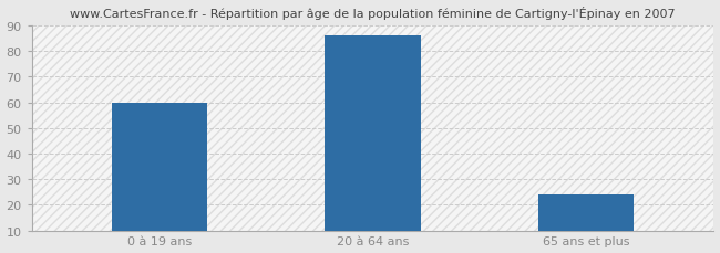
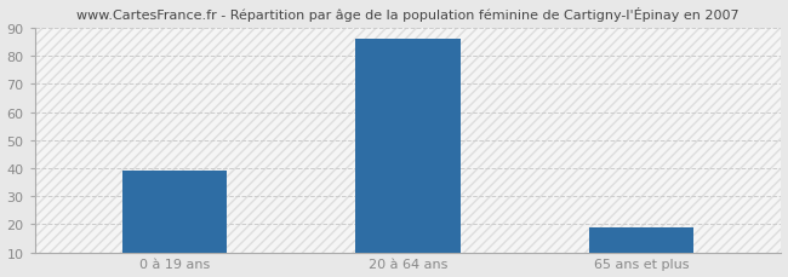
0 à 19 ans: 60 -> 39
65 ans et plus: 24 -> 19
